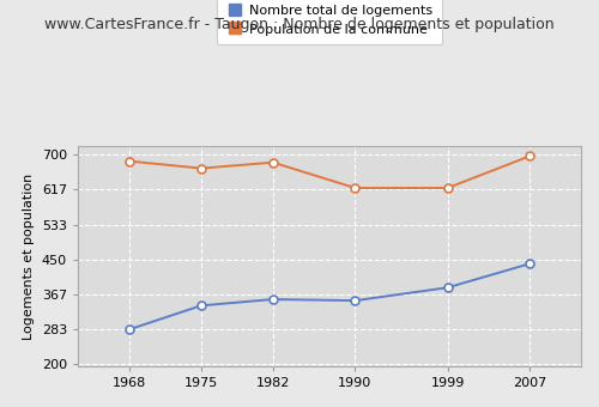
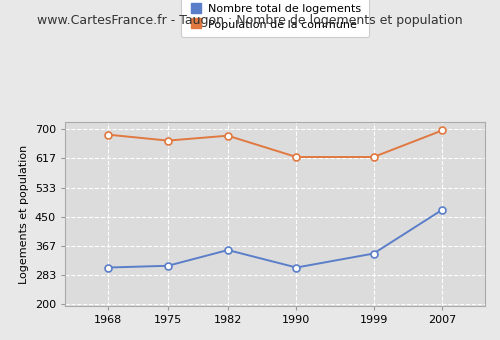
Nombre total de logements/1968: 283 -> 305
Nombre total de logements/1975: 340 -> 310
Nombre total de logements/1990: 352 -> 305
Nombre total de logements/1999: 383 -> 345
Nombre total de logements/2007: 440 -> 470
